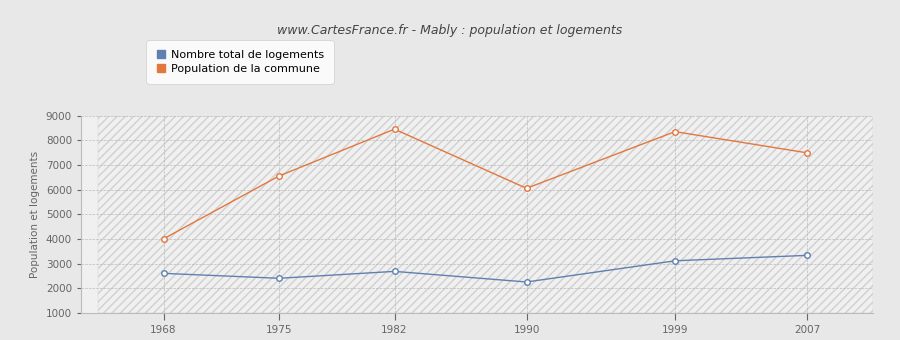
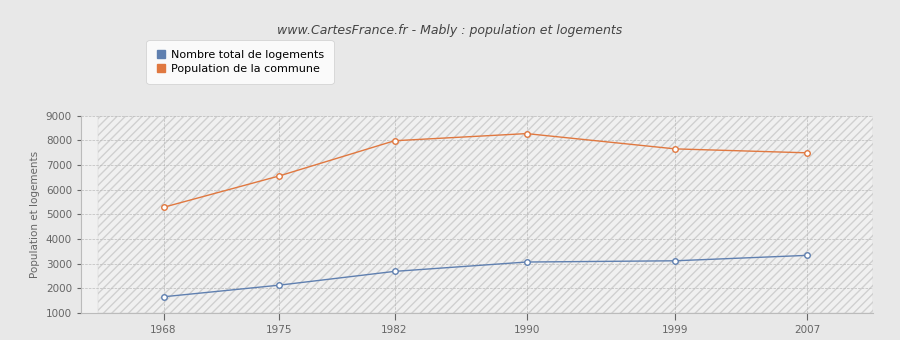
Nombre total de logements/1968: 2600 -> 1650
Population de la commune/1968: 4000 -> 5280
Nombre total de logements/1975: 2400 -> 2120
Population de la commune/1982: 8450 -> 7980
Nombre total de logements/1990: 2250 -> 3060
Population de la commune/1990: 6050 -> 8270
Population de la commune/1999: 8350 -> 7650
